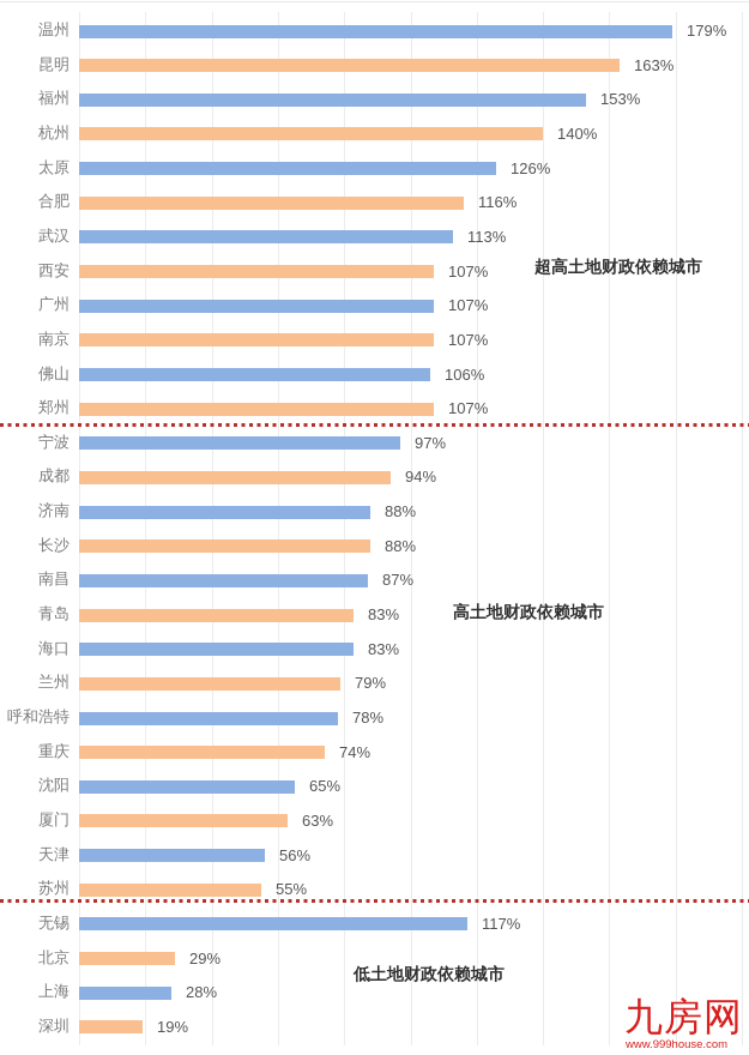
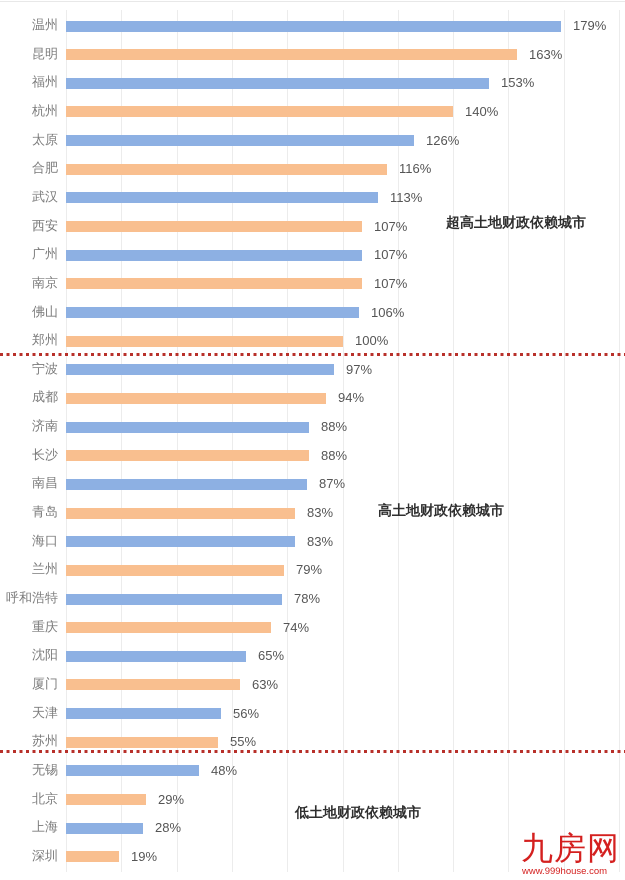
郑州: 107% -> 100%
无锡: 117% -> 48%
